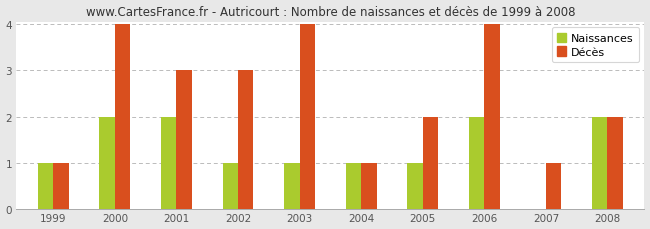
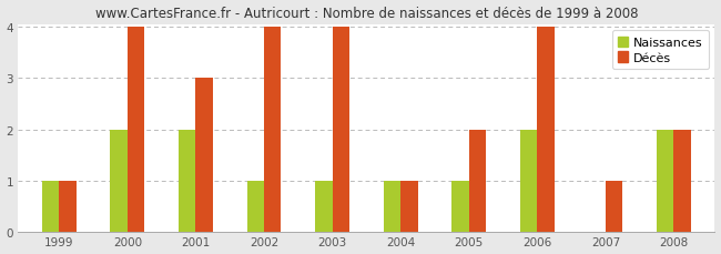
Décès/2002: 3 -> 4
